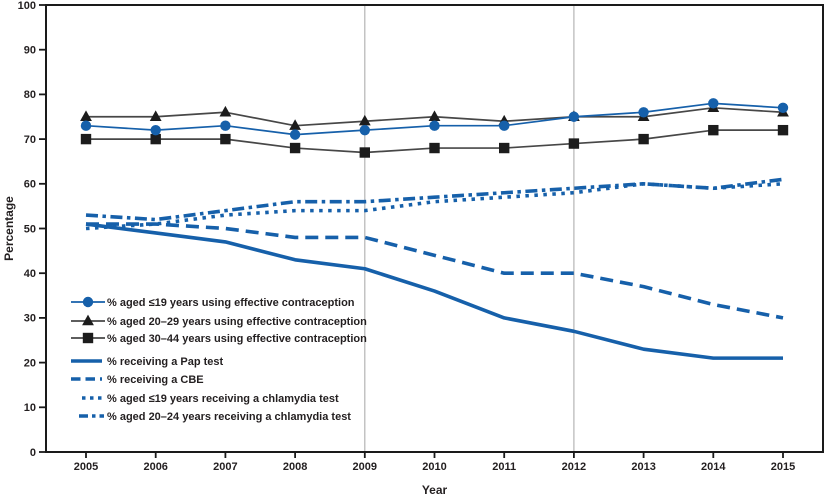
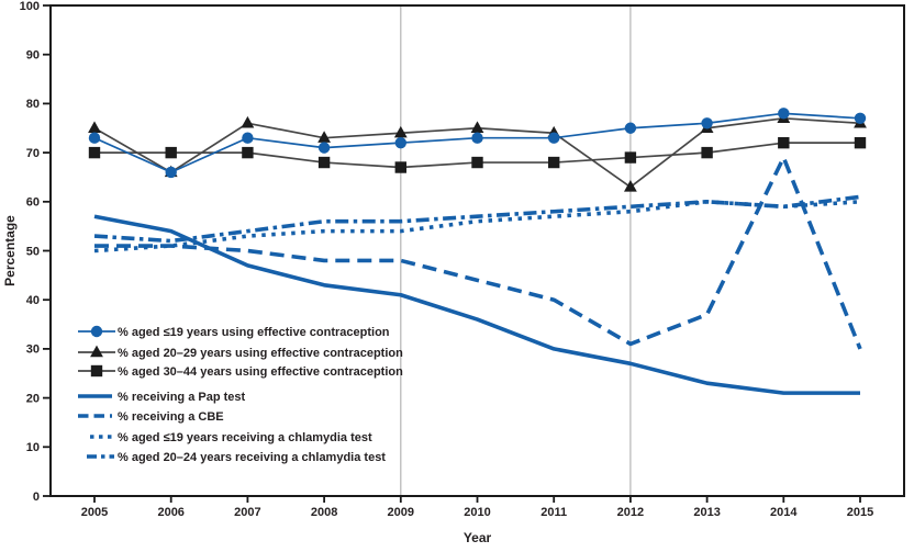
% receiving a Pap test/2005: 51 -> 57
% aged ≤19 years using effective contraception/2006: 72 -> 66
% aged 20–29 years using effective contraception/2006: 75 -> 66
% receiving a Pap test/2006: 49 -> 54
% aged 20–29 years using effective contraception/2012: 75 -> 63
% receiving a CBE/2012: 40 -> 31
% receiving a CBE/2014: 33 -> 69
